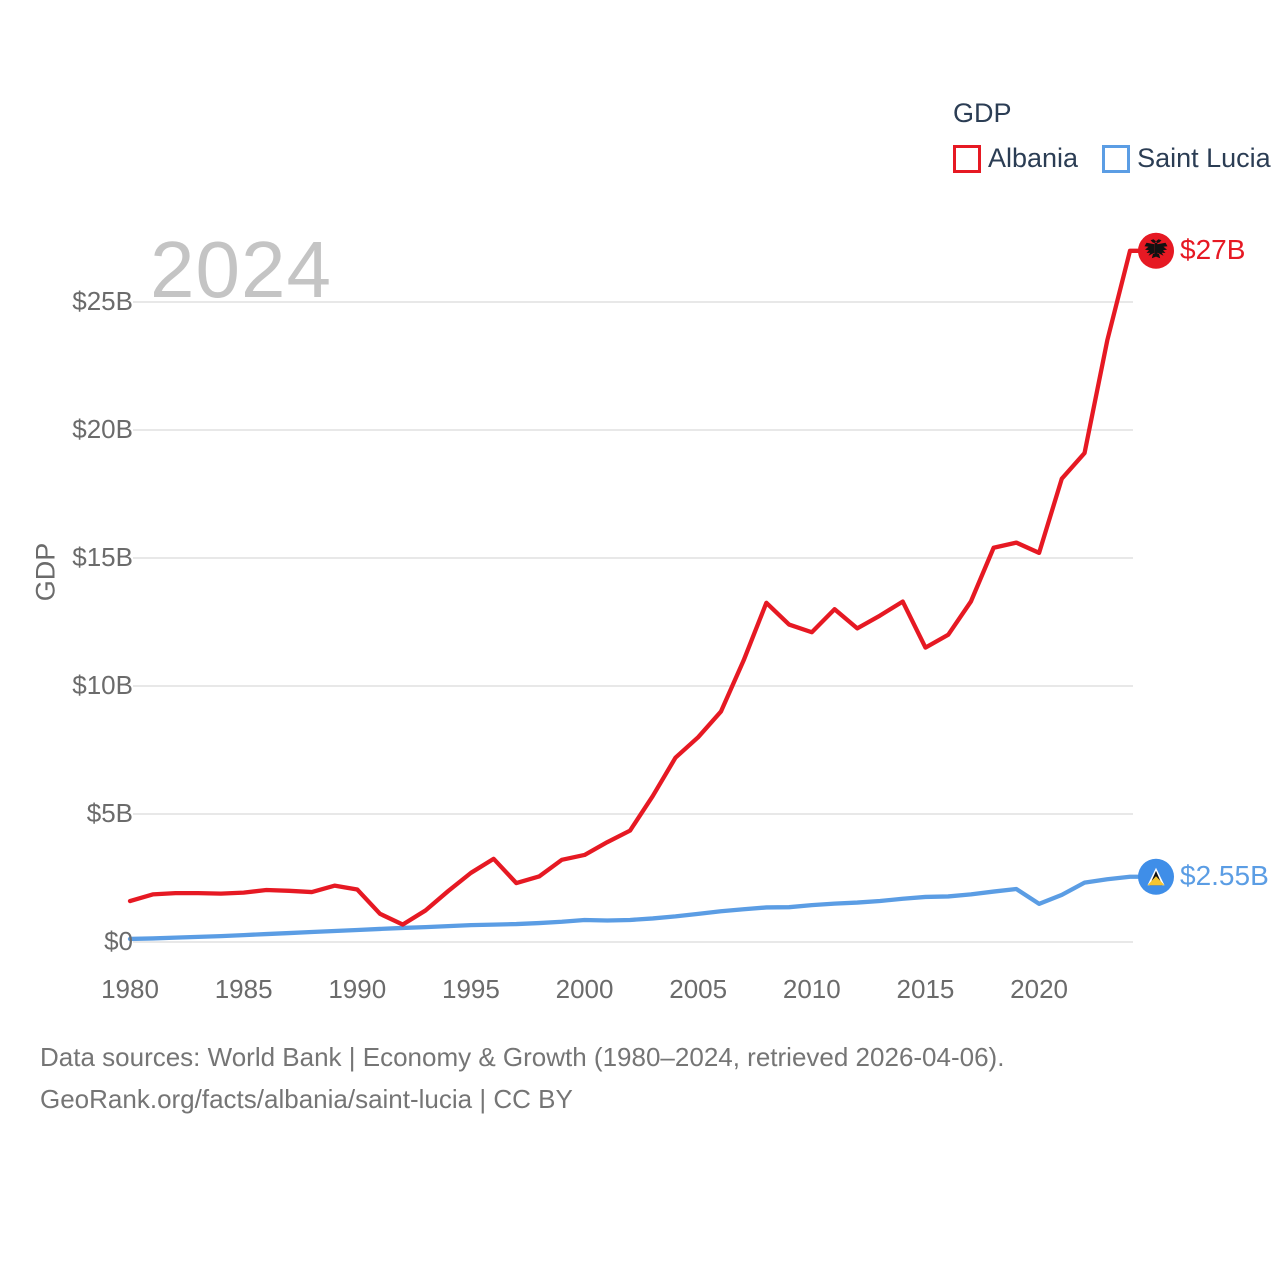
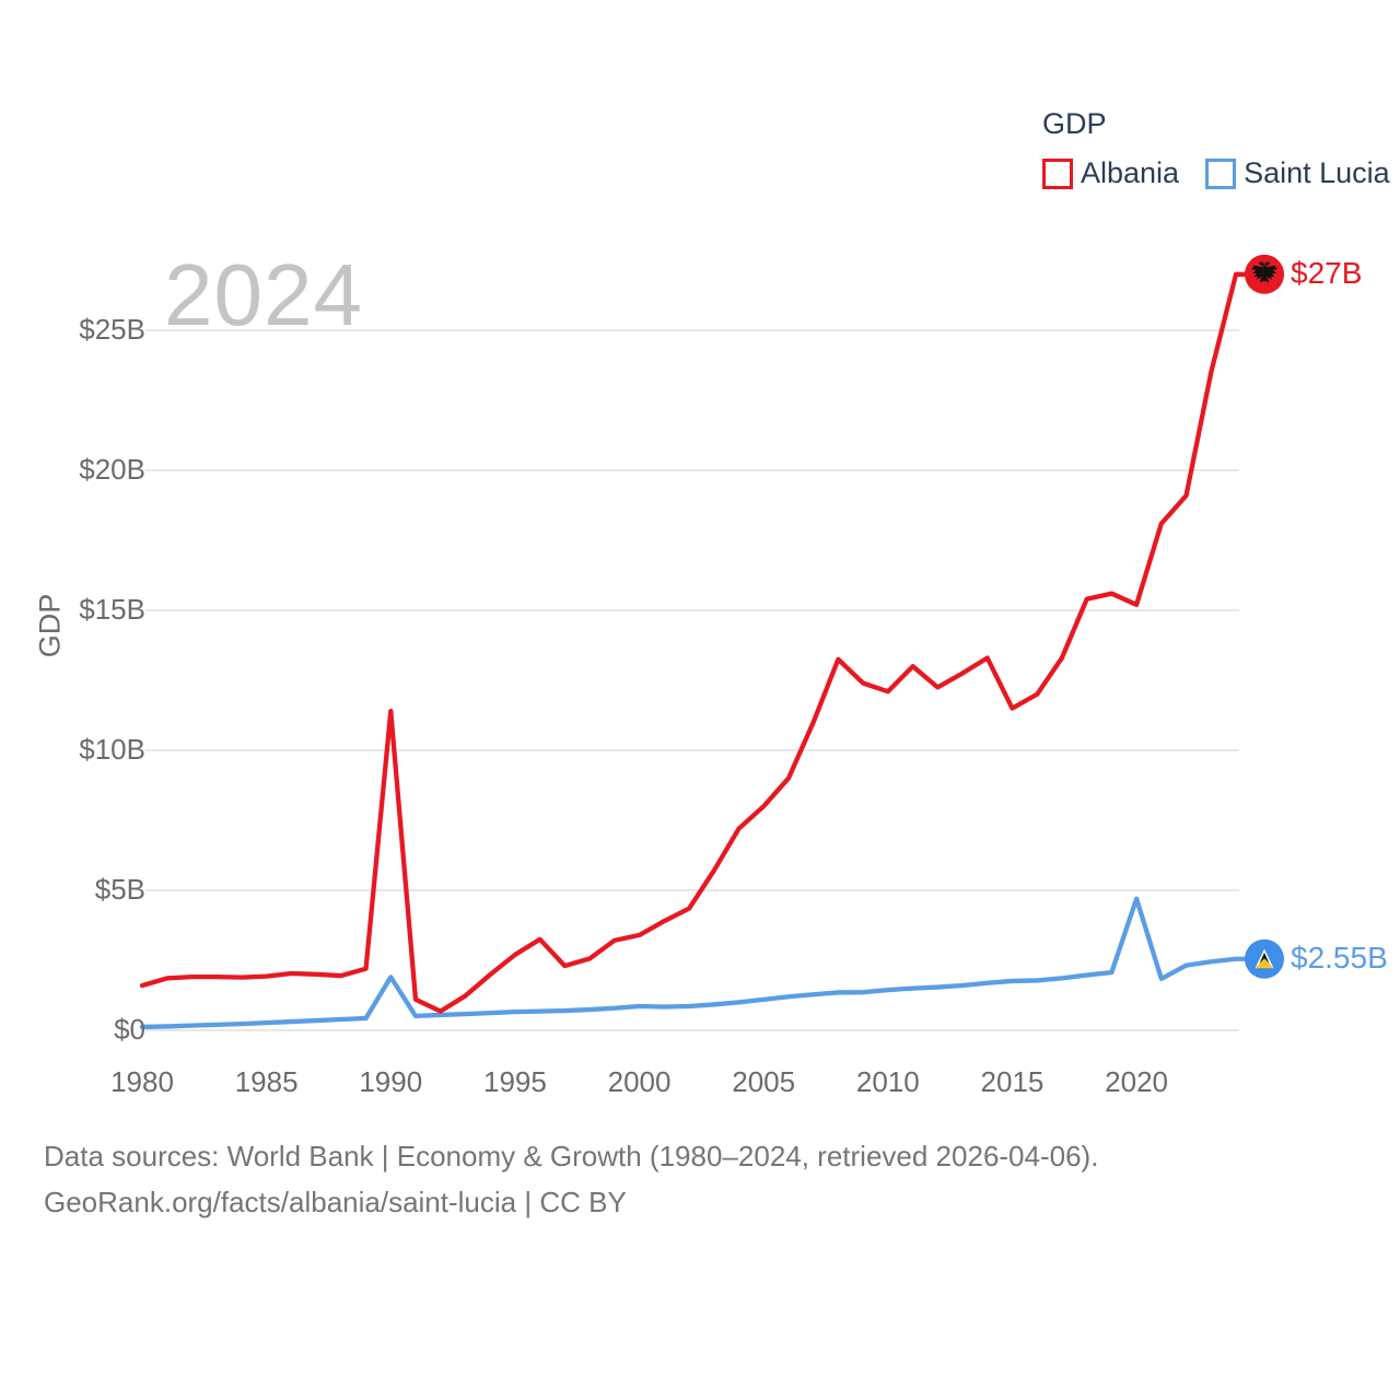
Albania/1990: $2.0B -> $11.4B
Saint Lucia/1990: $0.5B -> $1.9B
Saint Lucia/2020: $1.5B -> $4.7B
